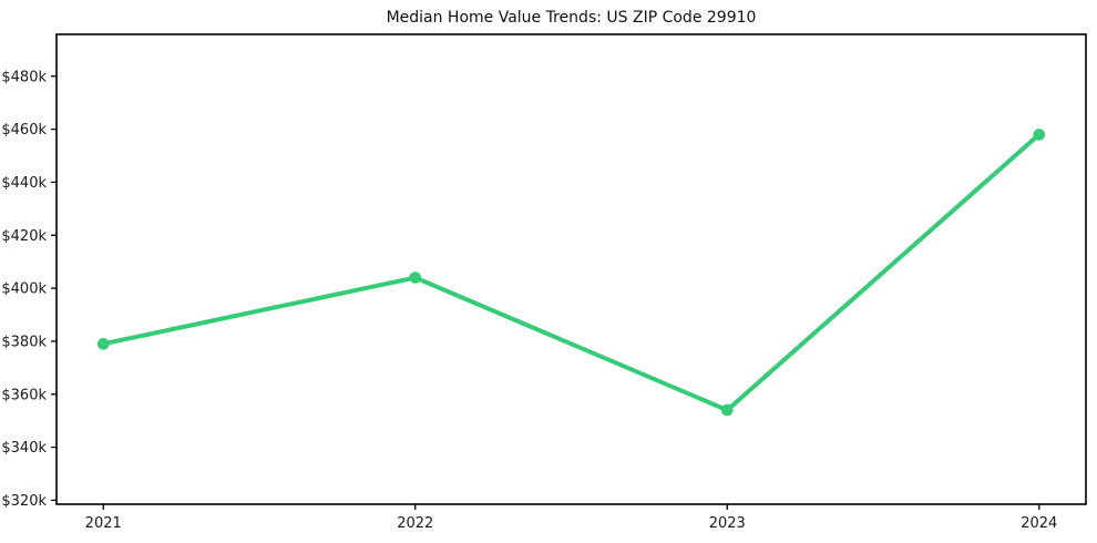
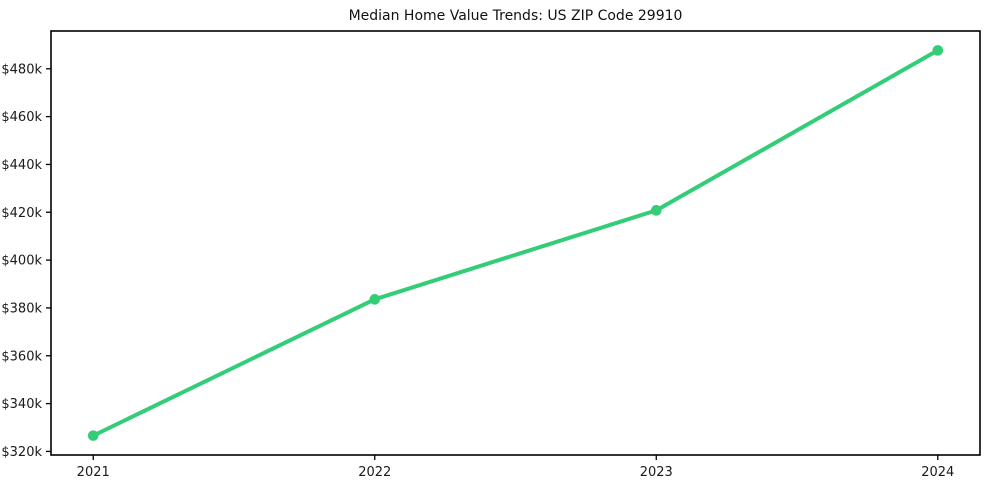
2021: $379k -> $327k
2022: $404k -> $384k
2023: $354k -> $421k
2024: $458k -> $488k
